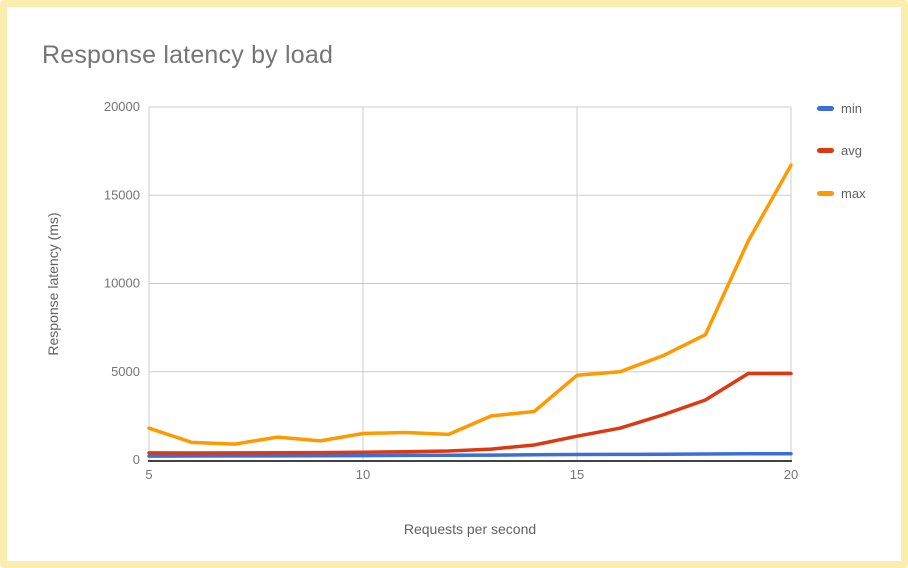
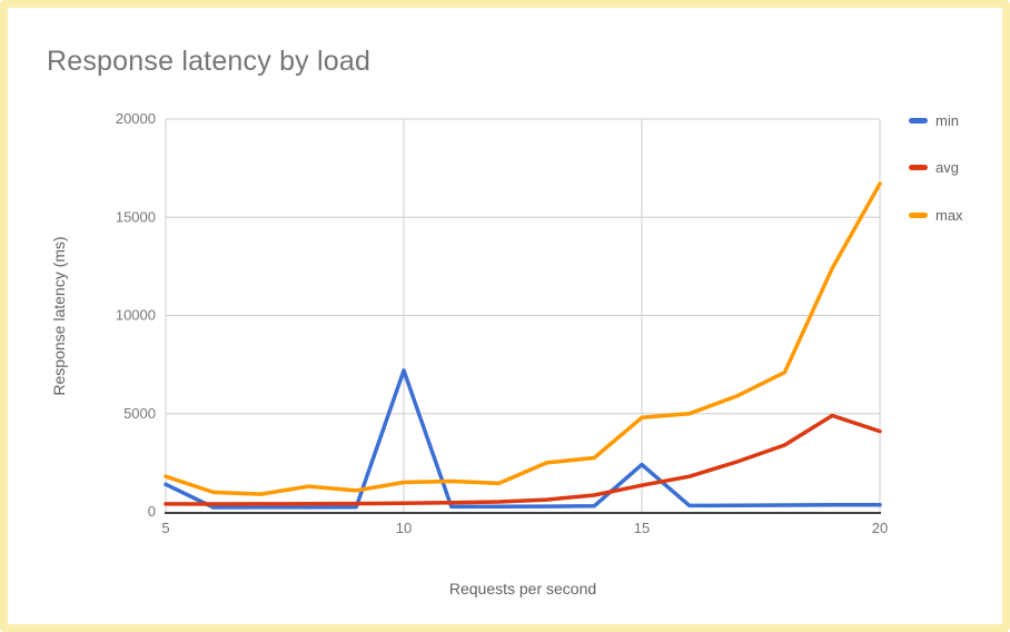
min/5: 200 -> 1400
min/10: 200 -> 7200
min/15: 300 -> 2400
avg/20: 4900 -> 4100
